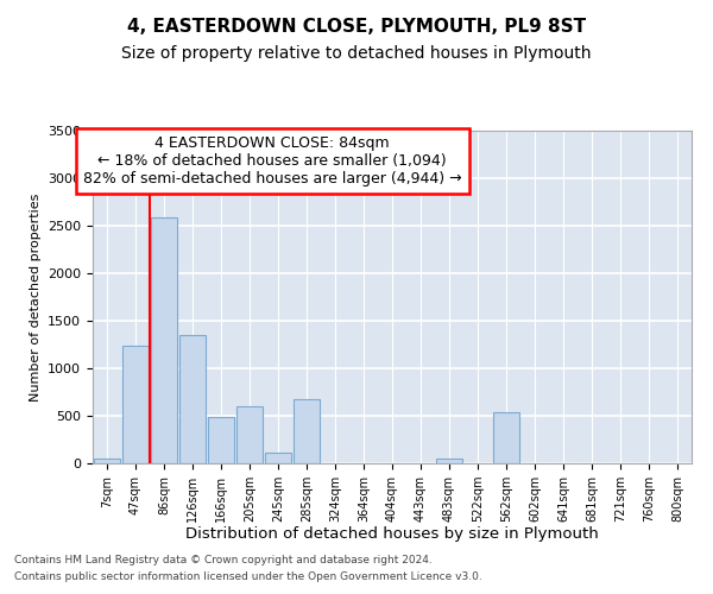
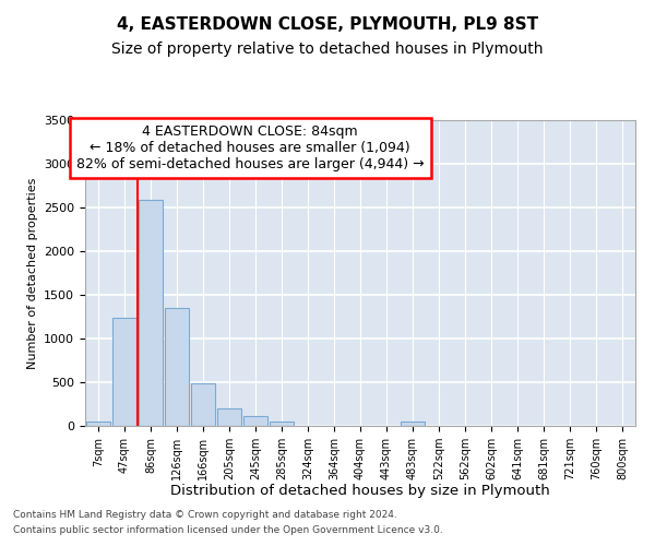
205sqm: 600 -> 200
285sqm: 680 -> 60
562sqm: 540 -> 0
